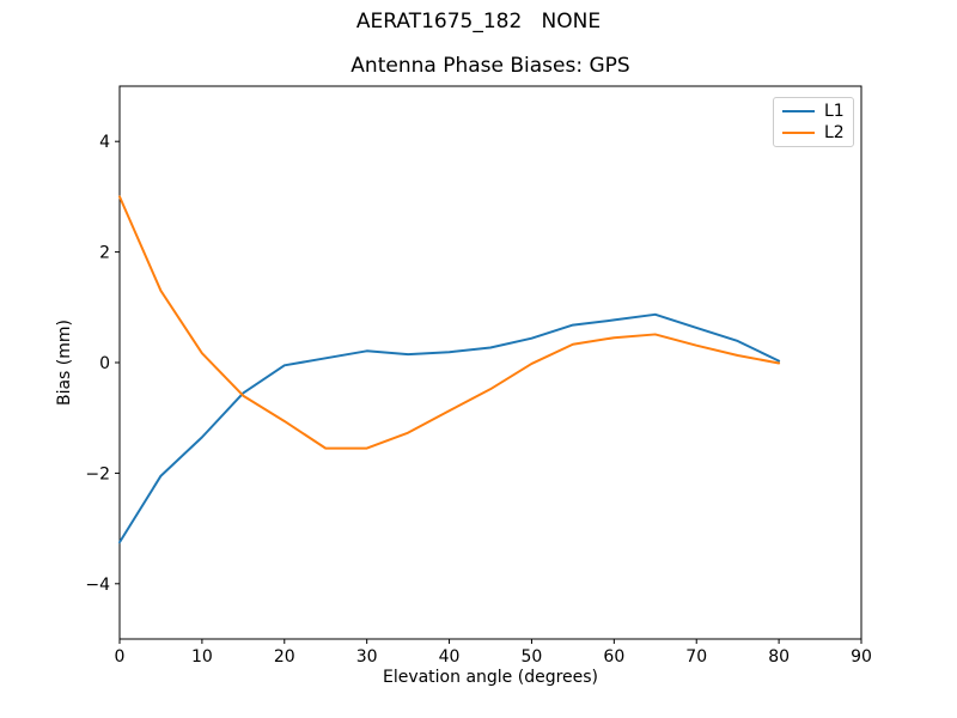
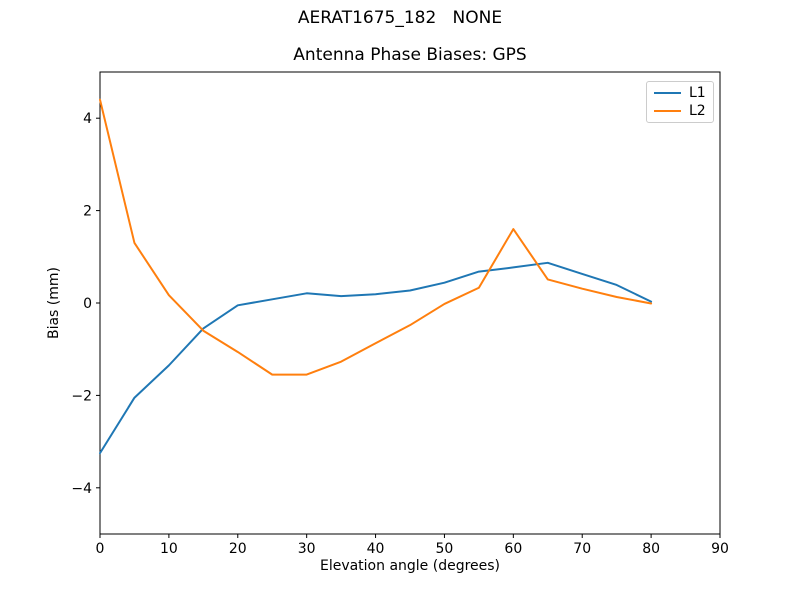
L2/0: 3.0 -> 4.4
L2/60: 0.5 -> 1.6
